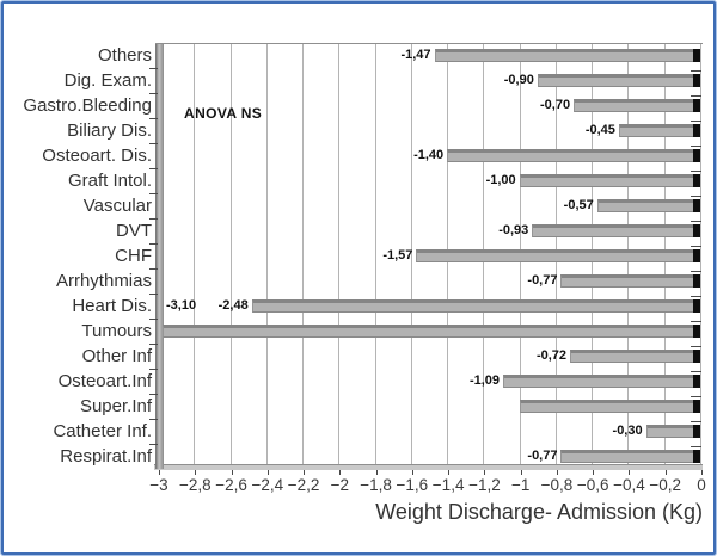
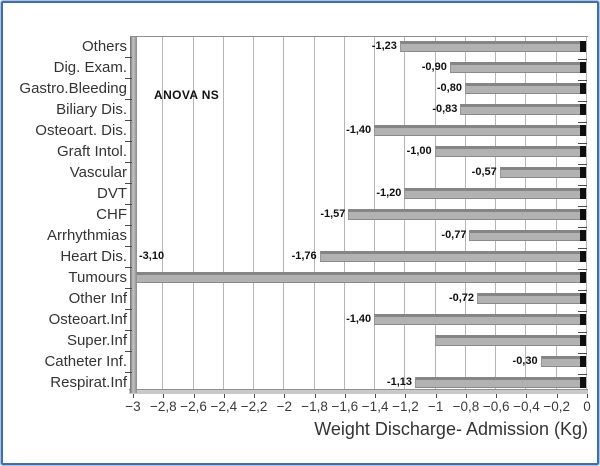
Others: -1,47 -> -1,23
Gastro.Bleeding: -0,70 -> -0,80
Biliary Dis.: -0,45 -> -0,83
DVT: -0,93 -> -1,20
Heart Dis.: -2,48 -> -1,76
Osteoart.Inf: -1,09 -> -1,40
Respirat.Inf: -0,77 -> -1,13
